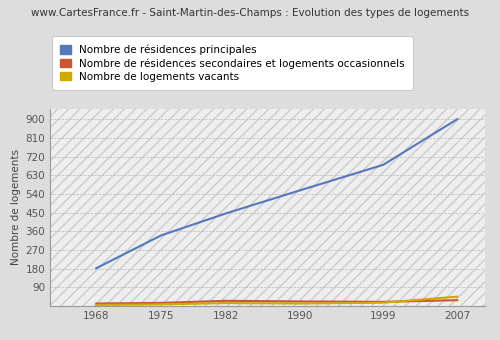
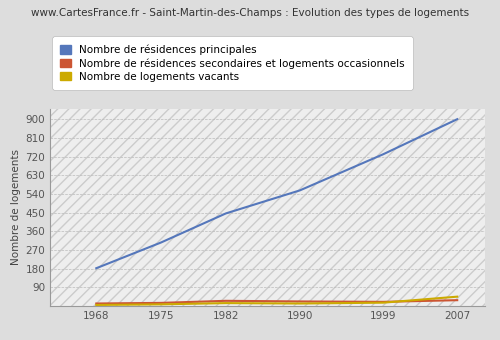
Nombre de résidences principales/1975: 340 -> 306
Nombre de résidences principales/1999: 680 -> 731
